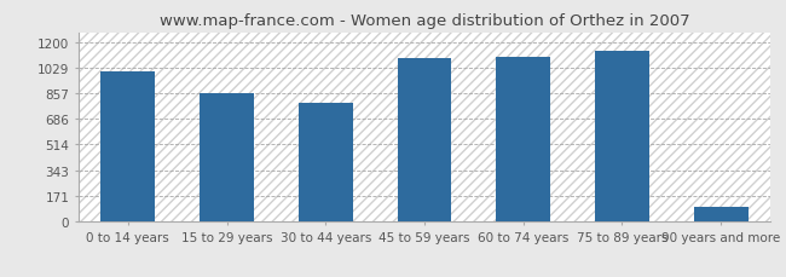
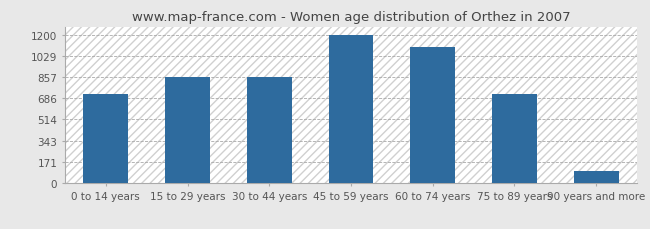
0 to 14 years: 1000 -> 720
30 to 44 years: 790 -> 860
45 to 59 years: 1090 -> 1200
75 to 89 years: 1140 -> 720
